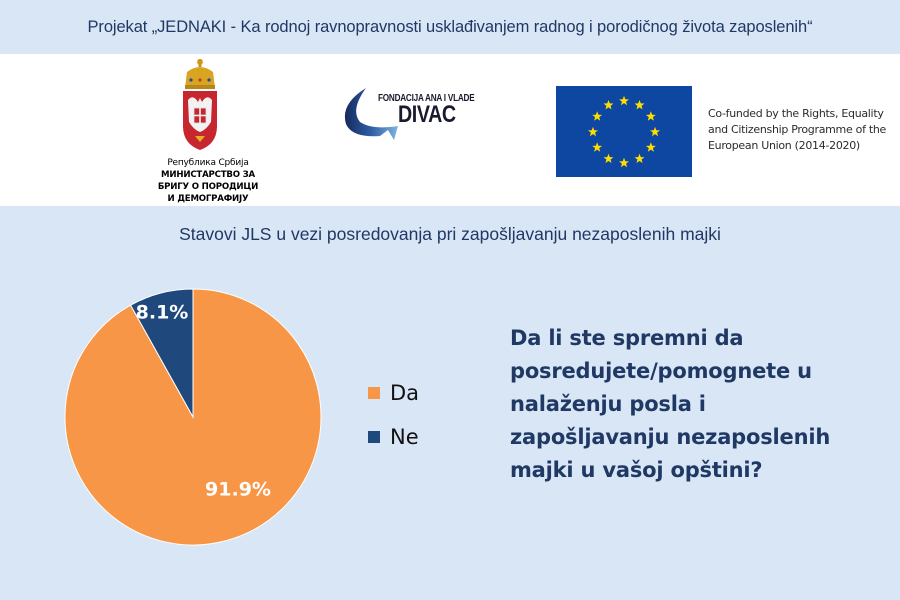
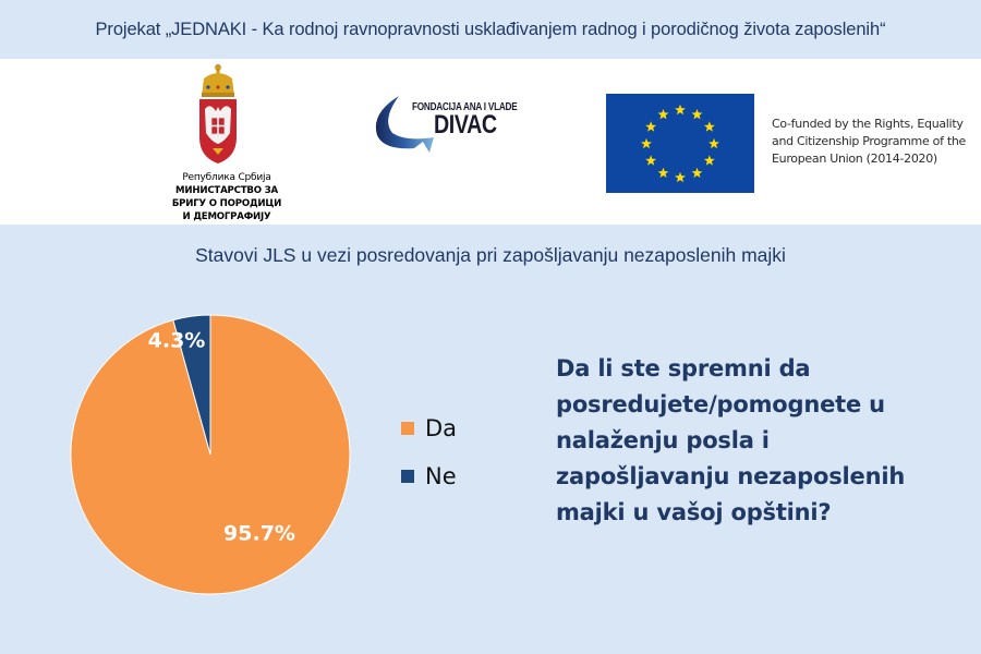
Da: 91.9% -> 95.7%
Ne: 8.1% -> 4.3%
